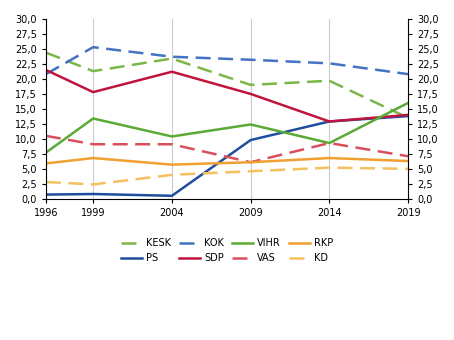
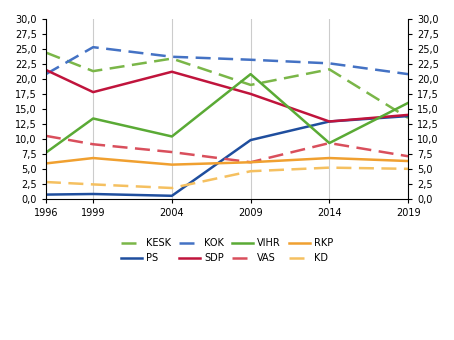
VAS/2004: 9,1 -> 7,8
KD/2004: 4,0 -> 1,8
VIHR/2009: 12,4 -> 20,8
KESK/2014: 19,7 -> 21,6
